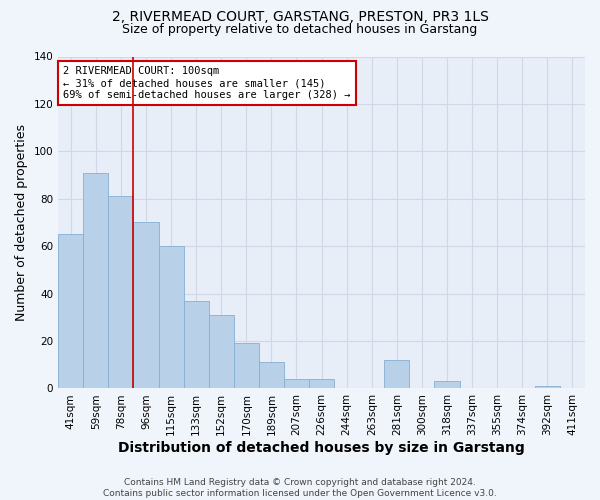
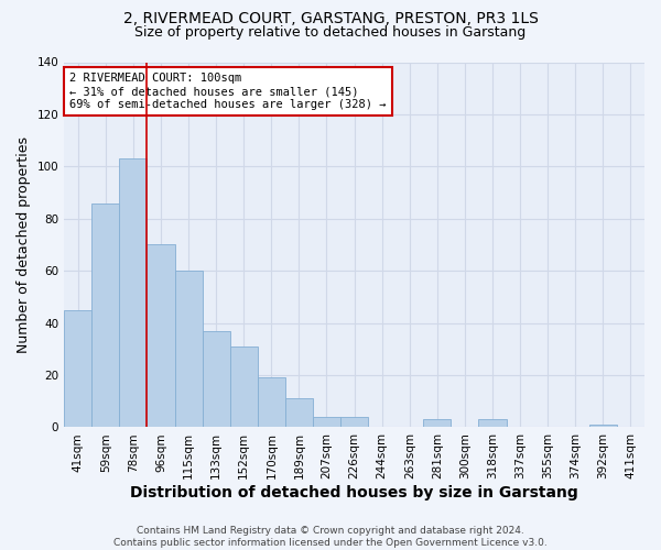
41sqm: 65 -> 45
59sqm: 91 -> 86
78sqm: 81 -> 103
281sqm: 12 -> 3
